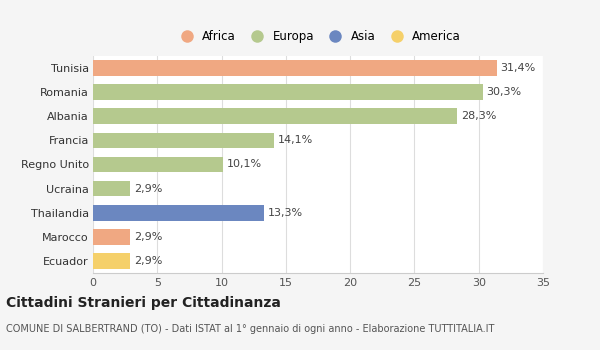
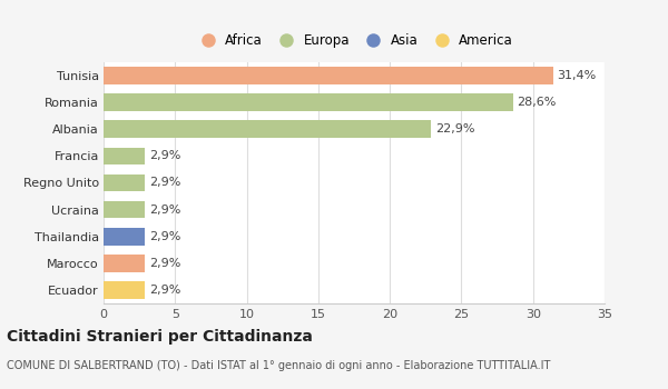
Romania: 30,3% -> 28,6%
Albania: 28,3% -> 22,9%
Francia: 14,1% -> 2,9%
Regno Unito: 10,1% -> 2,9%
Thailandia: 13,3% -> 2,9%
